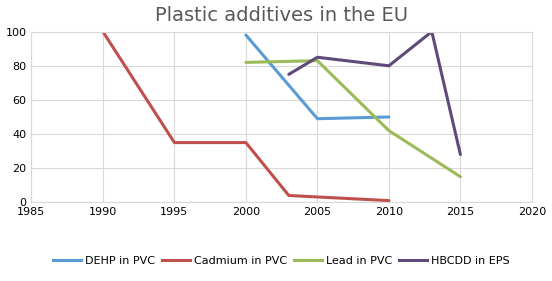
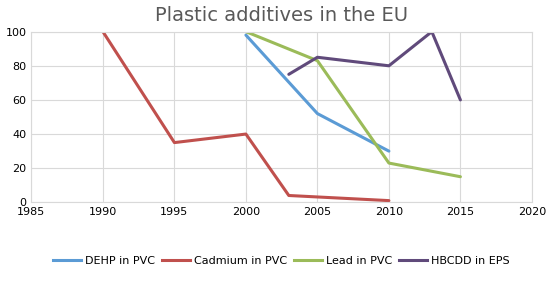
Cadmium in PVC/2000: 35 -> 40
Lead in PVC/2000: 82 -> 100
DEHP in PVC/2005: 49 -> 52
DEHP in PVC/2010: 50 -> 30
Lead in PVC/2010: 42 -> 23
HBCDD in EPS/2015: 28 -> 60
